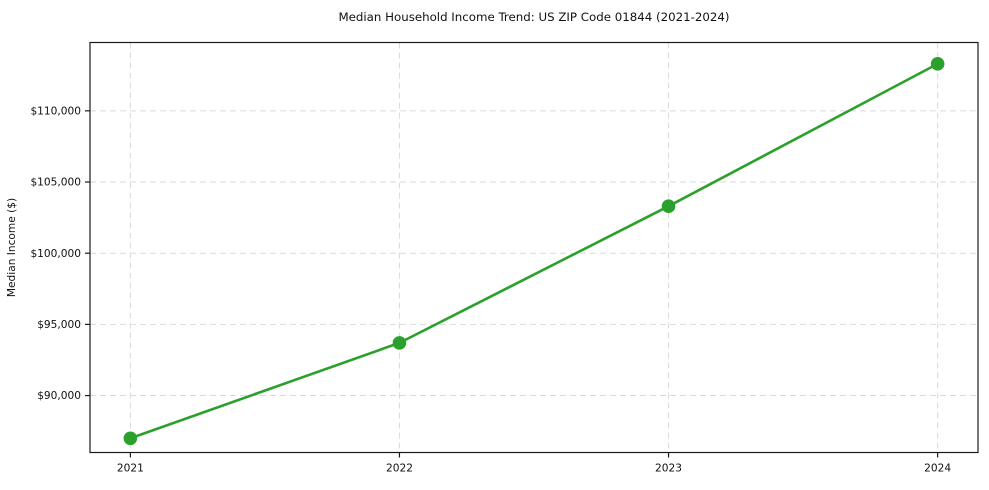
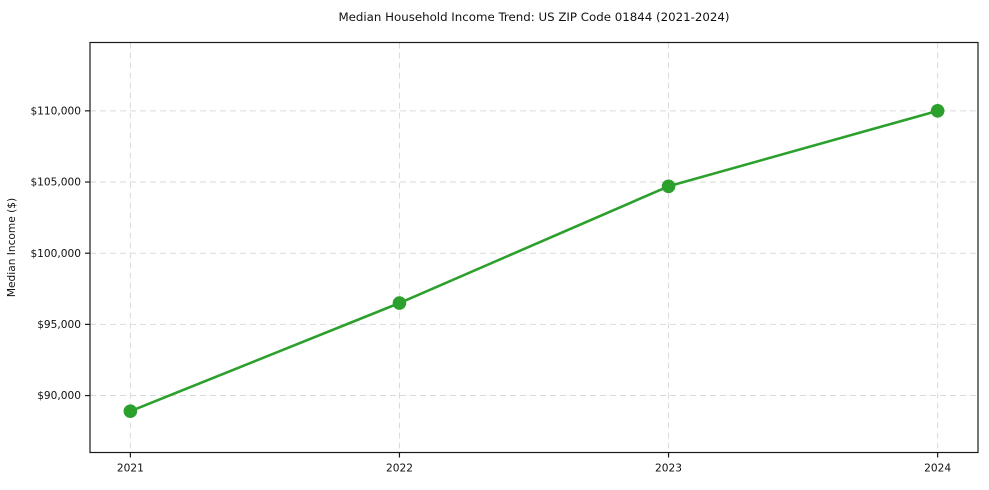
2021: $87000 -> $88900
2022: $93700 -> $96500
2023: $103300 -> $104700
2024: $113300 -> $110000
